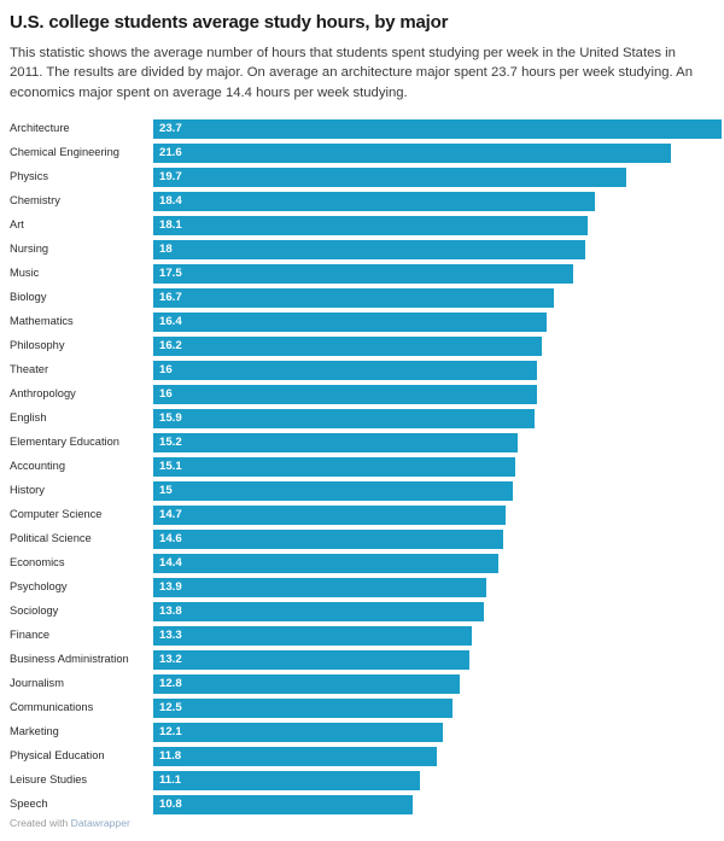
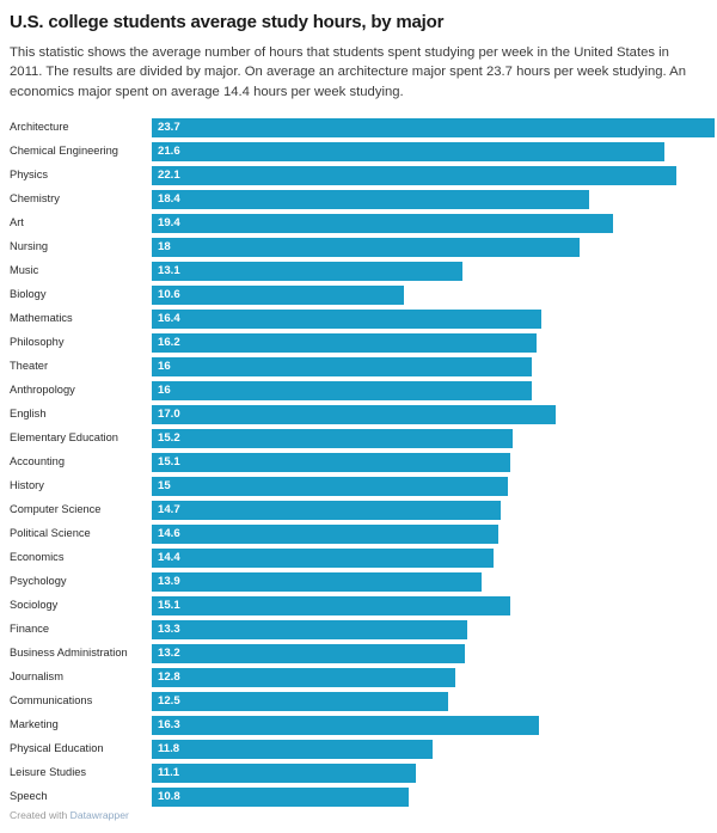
Physics: 19.7 -> 22.1
Art: 18.1 -> 19.4
Music: 17.5 -> 13.1
Biology: 16.7 -> 10.6
English: 15.9 -> 17.0
Sociology: 13.8 -> 15.1
Marketing: 12.1 -> 16.3
